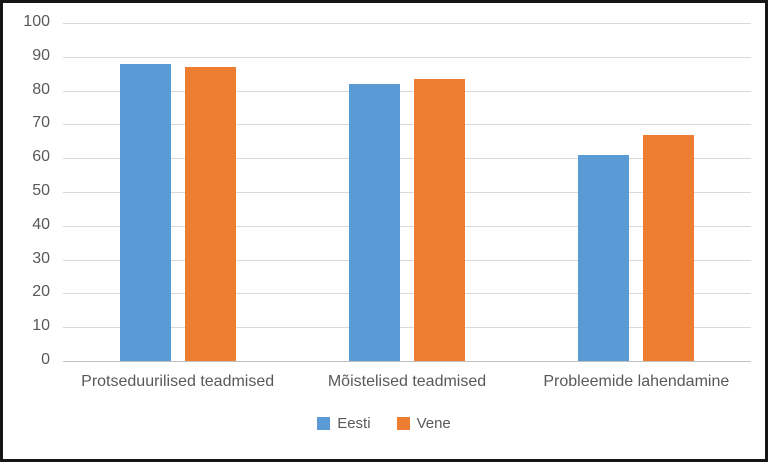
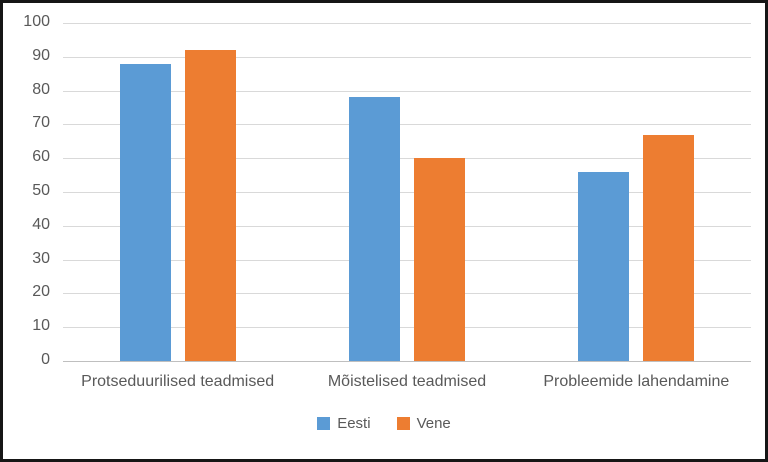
Vene/Protseduurilised teadmised: 87 -> 92
Eesti/Mõistelised teadmised: 82 -> 78
Vene/Mõistelised teadmised: 84 -> 60
Eesti/Probleemide lahendamine: 61 -> 56
